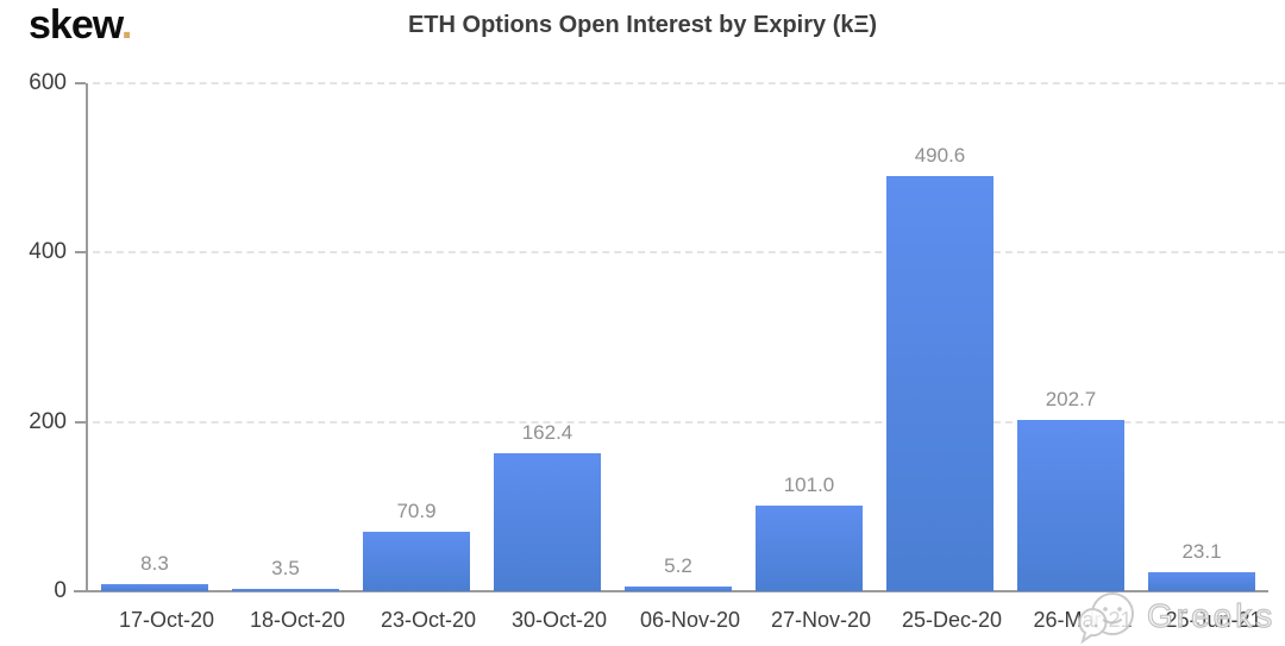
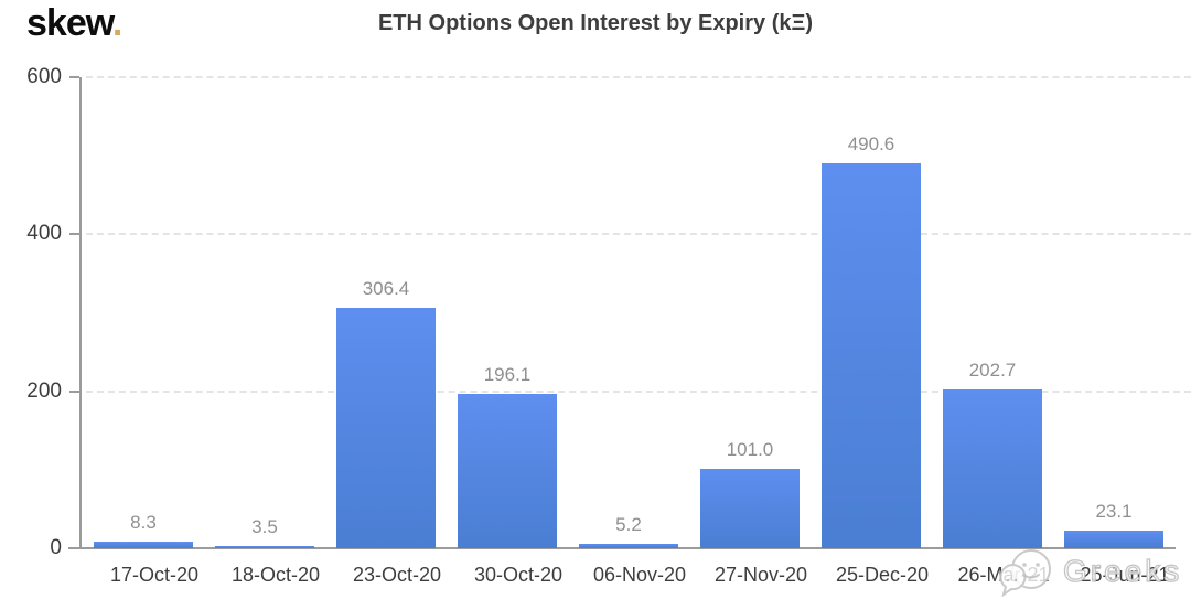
23-Oct-20: 70.9 -> 306.4
30-Oct-20: 162.4 -> 196.1
